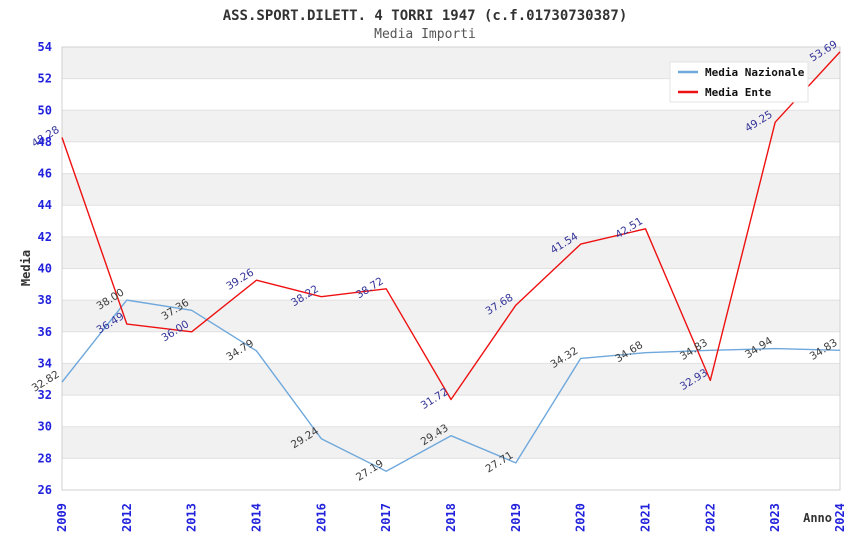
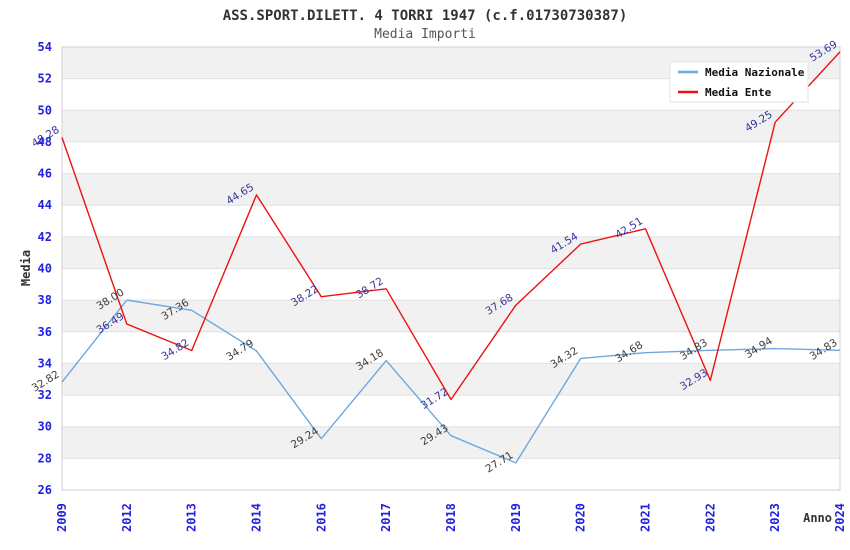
Media Ente/2013: 36.00 -> 34.82
Media Ente/2014: 39.26 -> 44.65
Media Nazionale/2017: 27.19 -> 34.18
